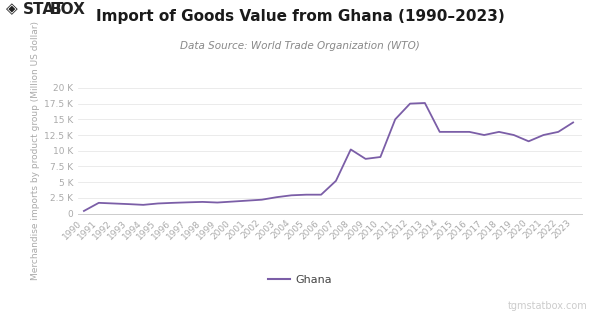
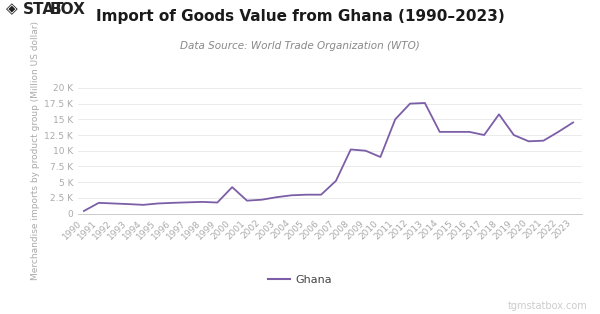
2000: 1.9 K -> 4.2 K
2009: 8.7 K -> 10.0 K
2018: 13.0 K -> 15.8 K
2021: 12.5 K -> 11.6 K
